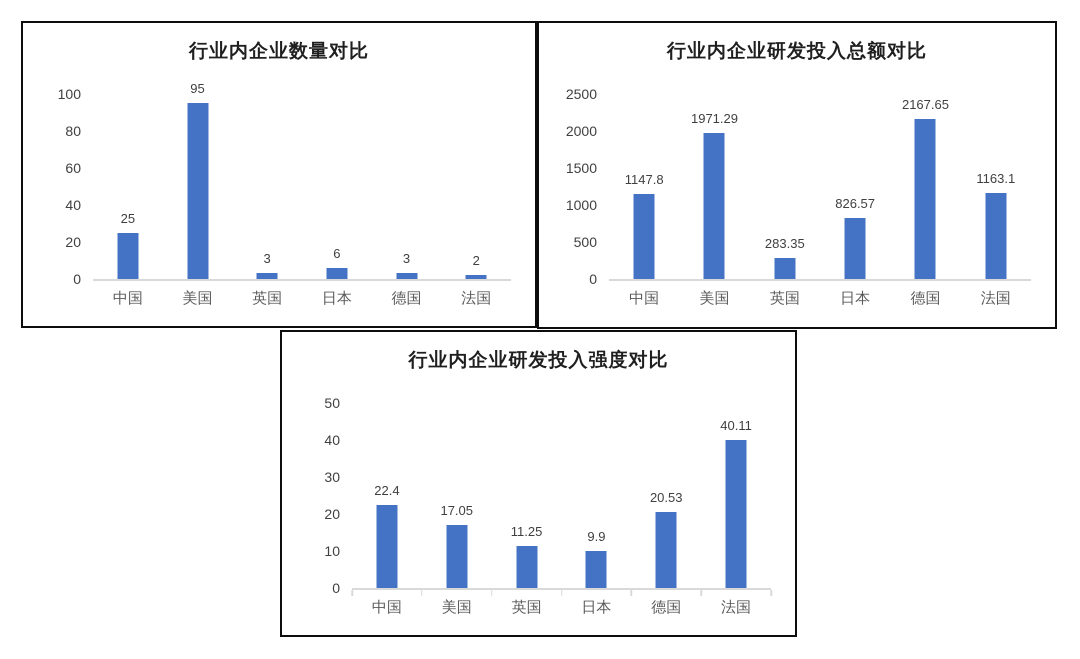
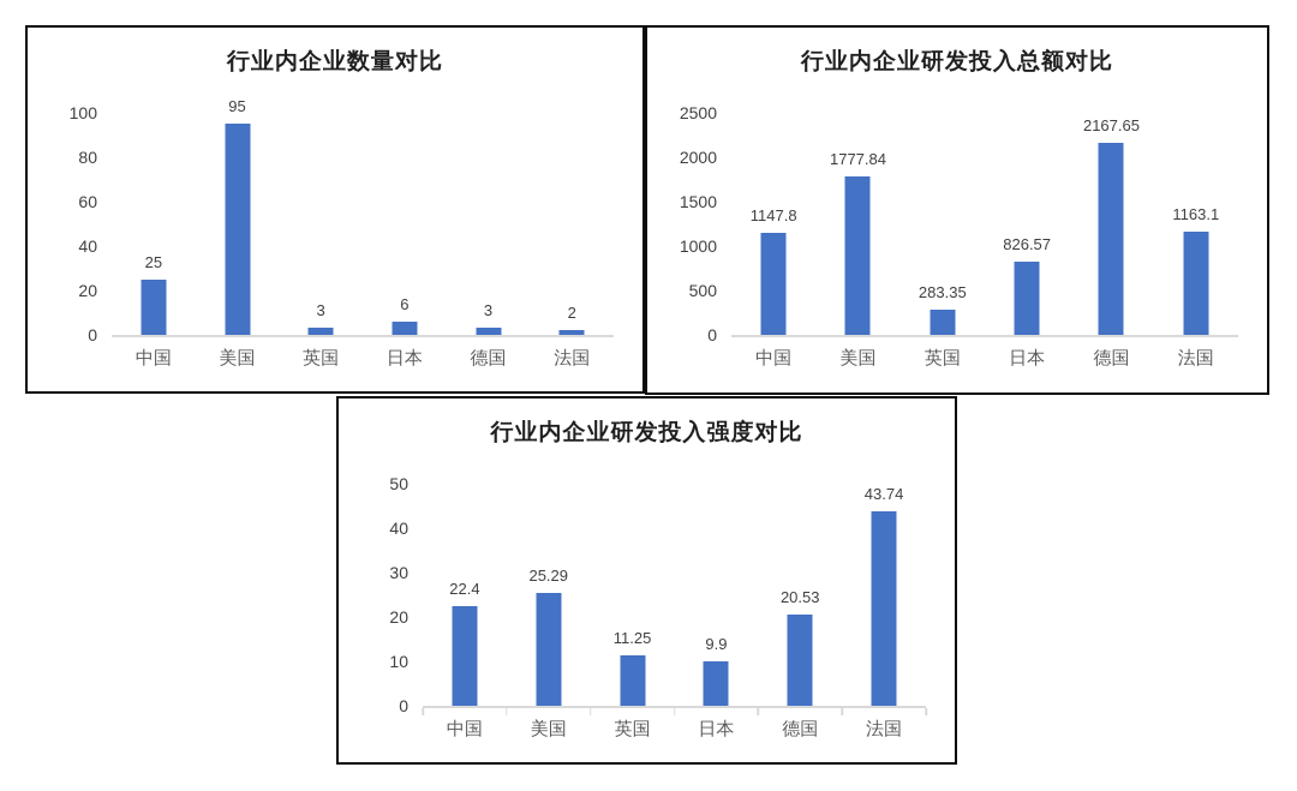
行业内企业研发投入总额对比/美国: 1971.29 -> 1777.84
行业内企业研发投入强度对比/美国: 17.05 -> 25.29
行业内企业研发投入强度对比/法国: 40.11 -> 43.74
